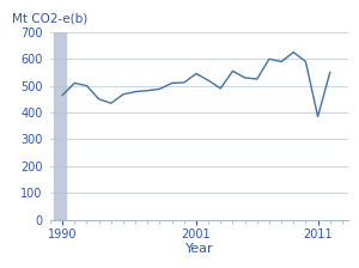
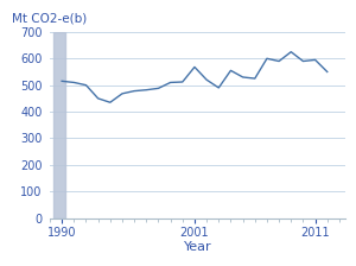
1990: 465 -> 515
2001: 545 -> 568
2011: 385 -> 595
